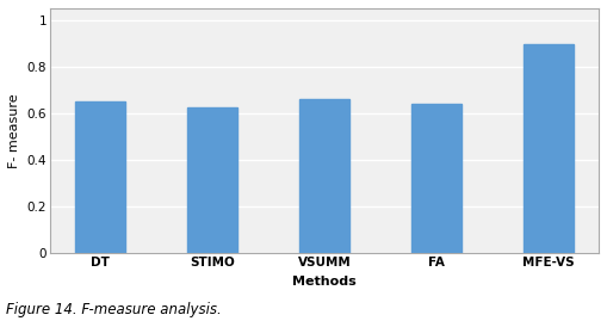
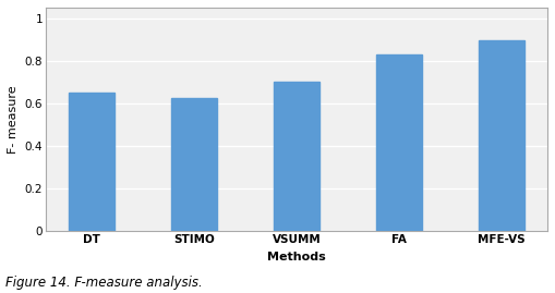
VSUMM: 0.66 -> 0.70
FA: 0.64 -> 0.83
